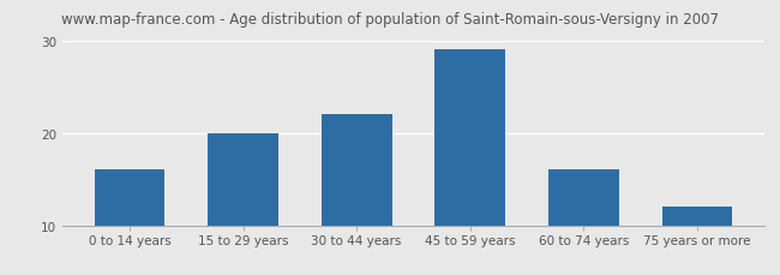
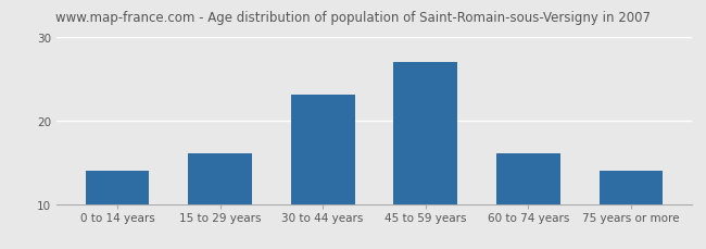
0 to 14 years: 16 -> 14
15 to 29 years: 20 -> 16
30 to 44 years: 22 -> 23
45 to 59 years: 29 -> 27
75 years or more: 12 -> 14
